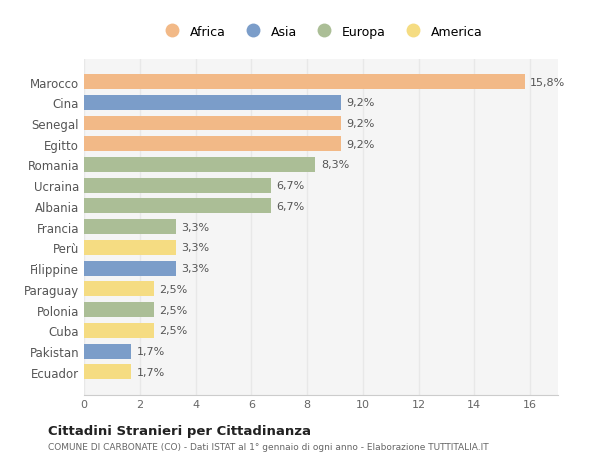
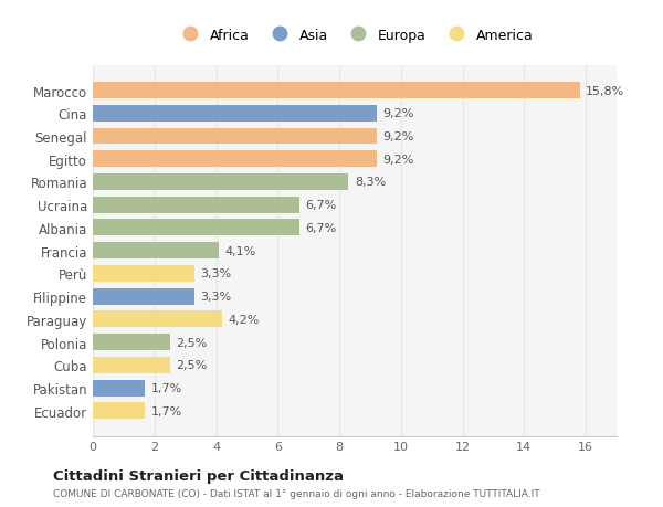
Francia: 3,3% -> 4,1%
Paraguay: 2,5% -> 4,2%
